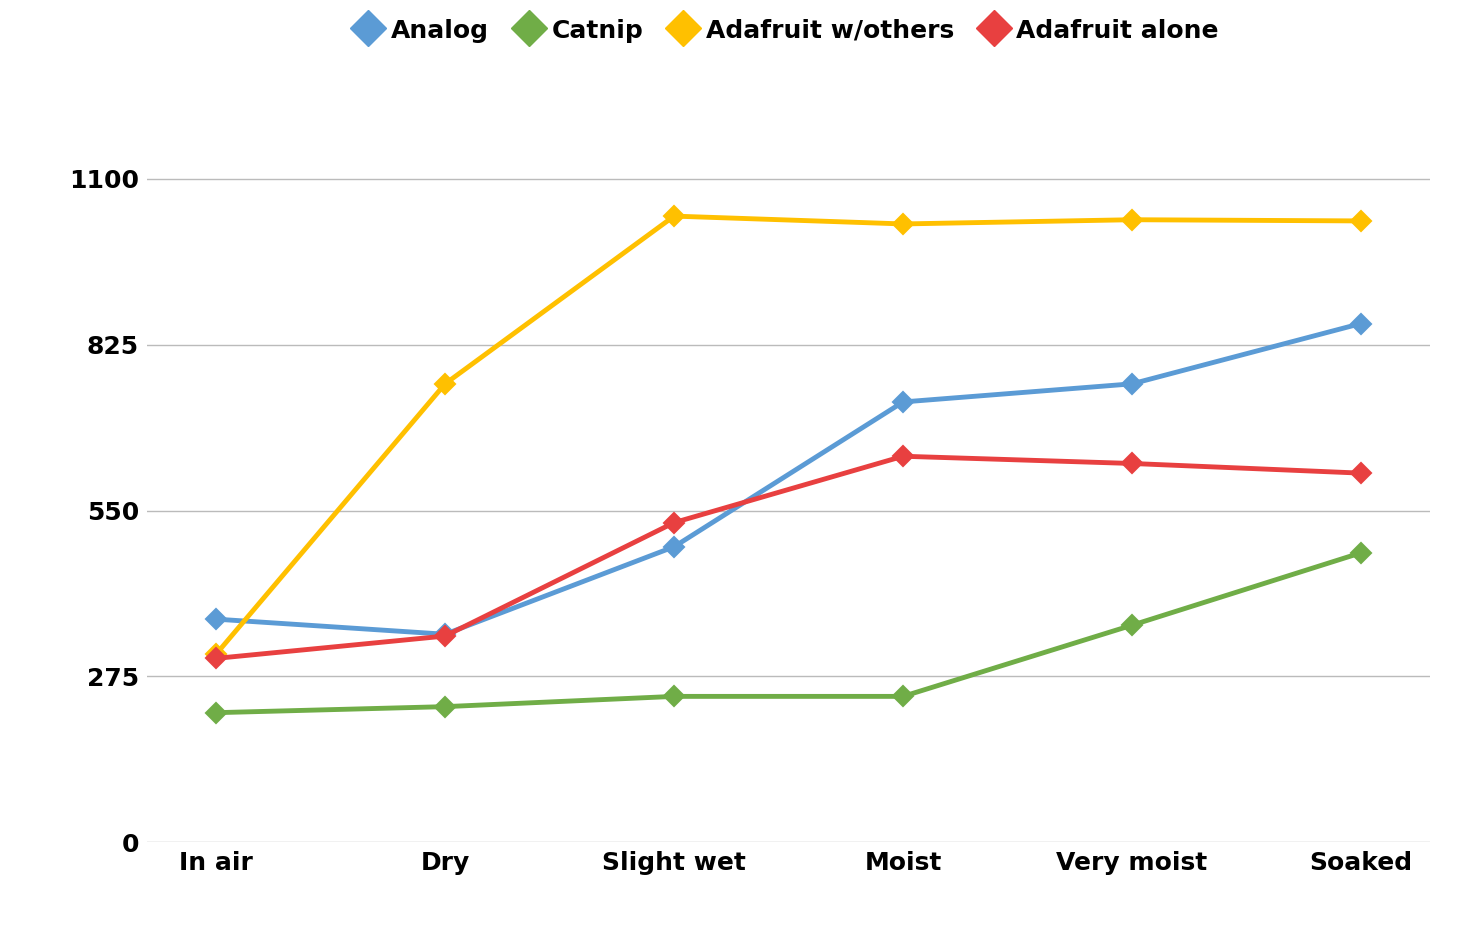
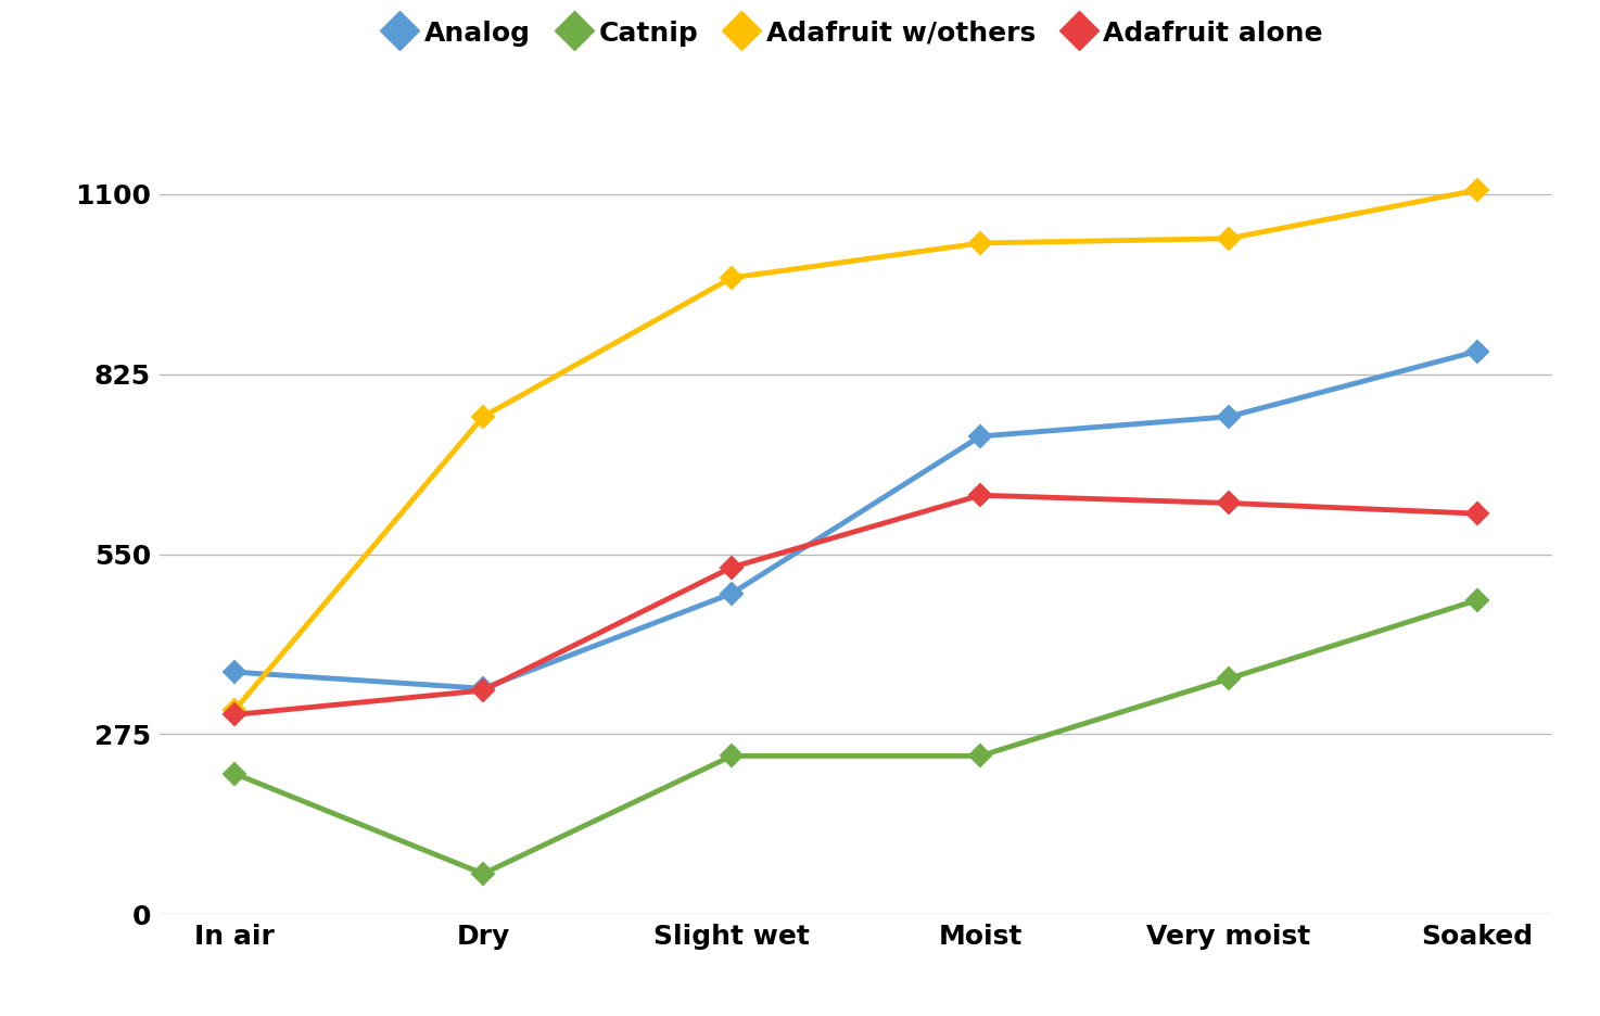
Catnip/Dry: 225 -> 62
Adafruit w/others/Slight wet: 1038 -> 972
Adafruit w/others/Soaked: 1030 -> 1106
